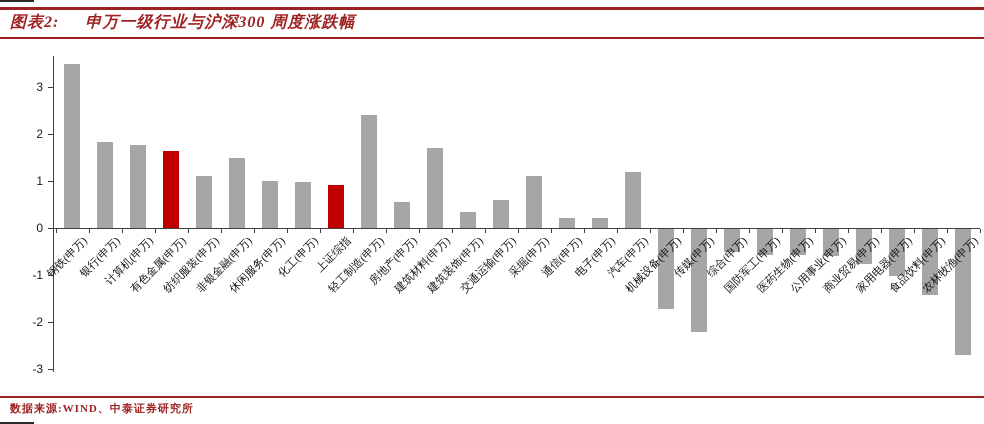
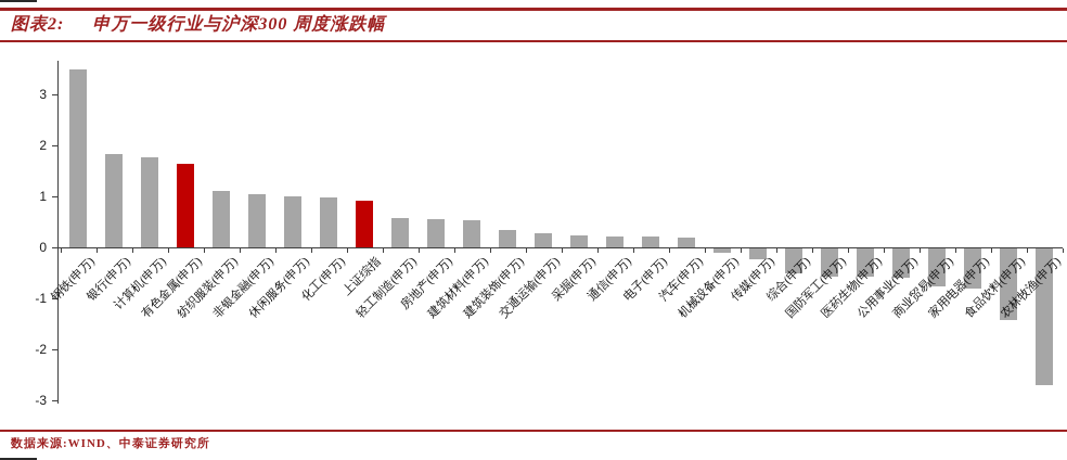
非银金融(申万): 1.5 -> 1.1
轻工制造(申万): 2.4 -> 0.6
建筑材料(申万): 1.7 -> 0.5
交通运输(申万): 0.6 -> 0.3
采掘(申万): 1.1 -> 0.2
汽车(申万): 1.2 -> 0.2
机械设备(申万): -1.7 -> -0.1
传媒(申万): -2.2 -> -0.2
家用电器(申万): -1.0 -> -0.8
